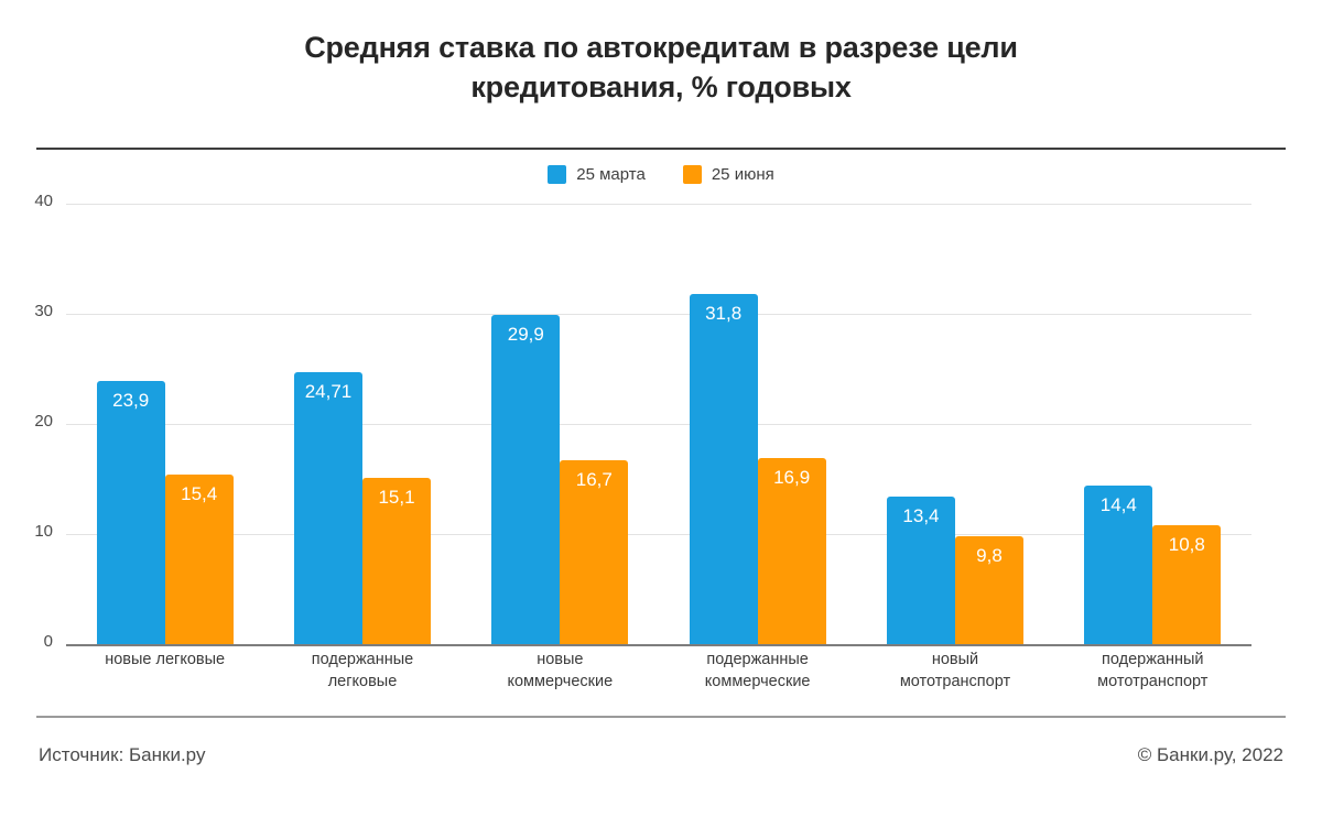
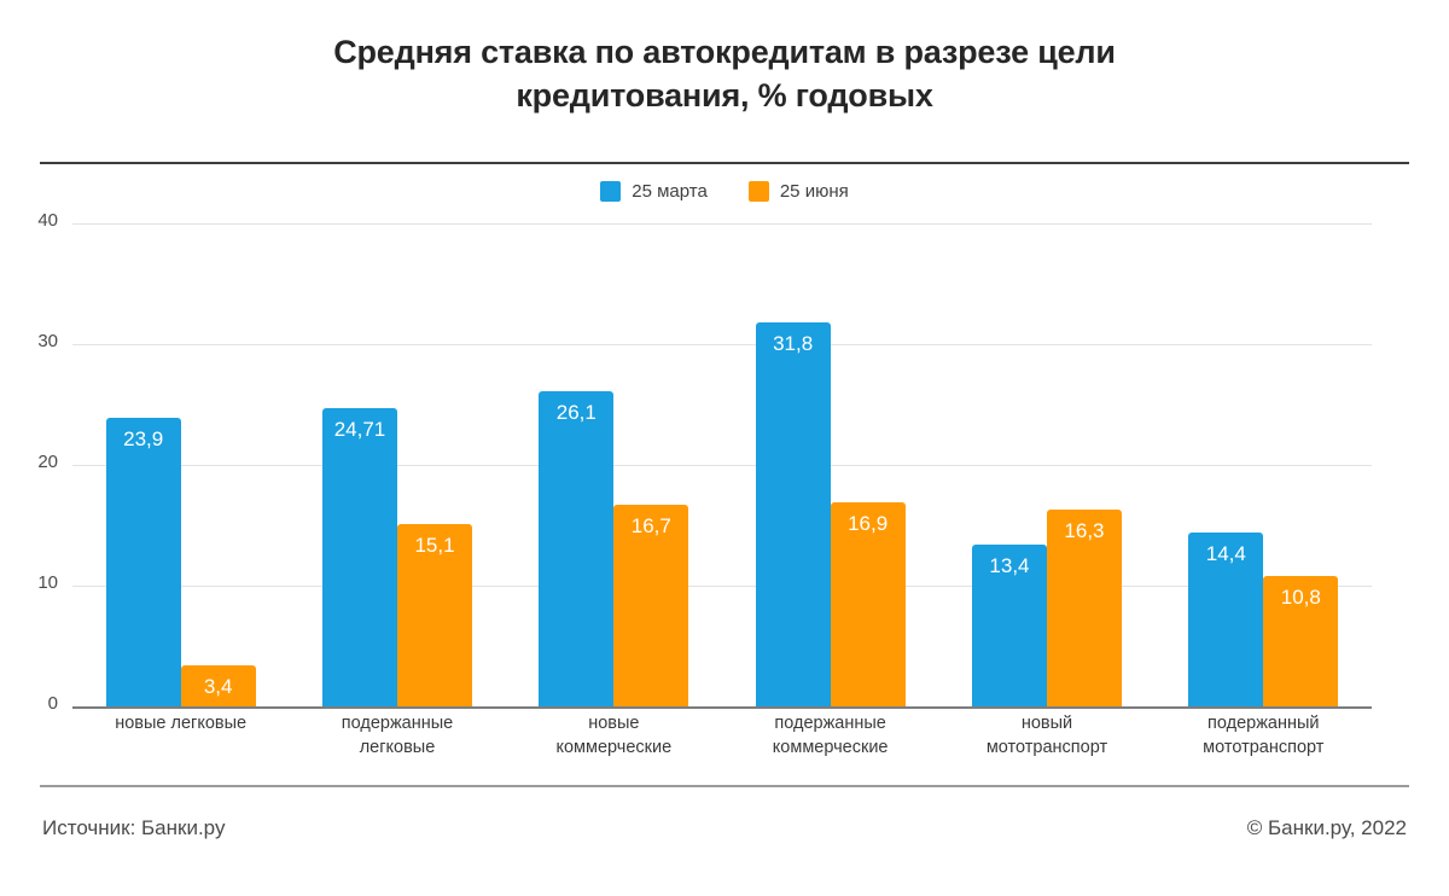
25 июня/новые легковые: 15,4 -> 3,4
25 марта/новые коммерческие: 29,9 -> 26,1
25 июня/новый мототранспорт: 9,8 -> 16,3
